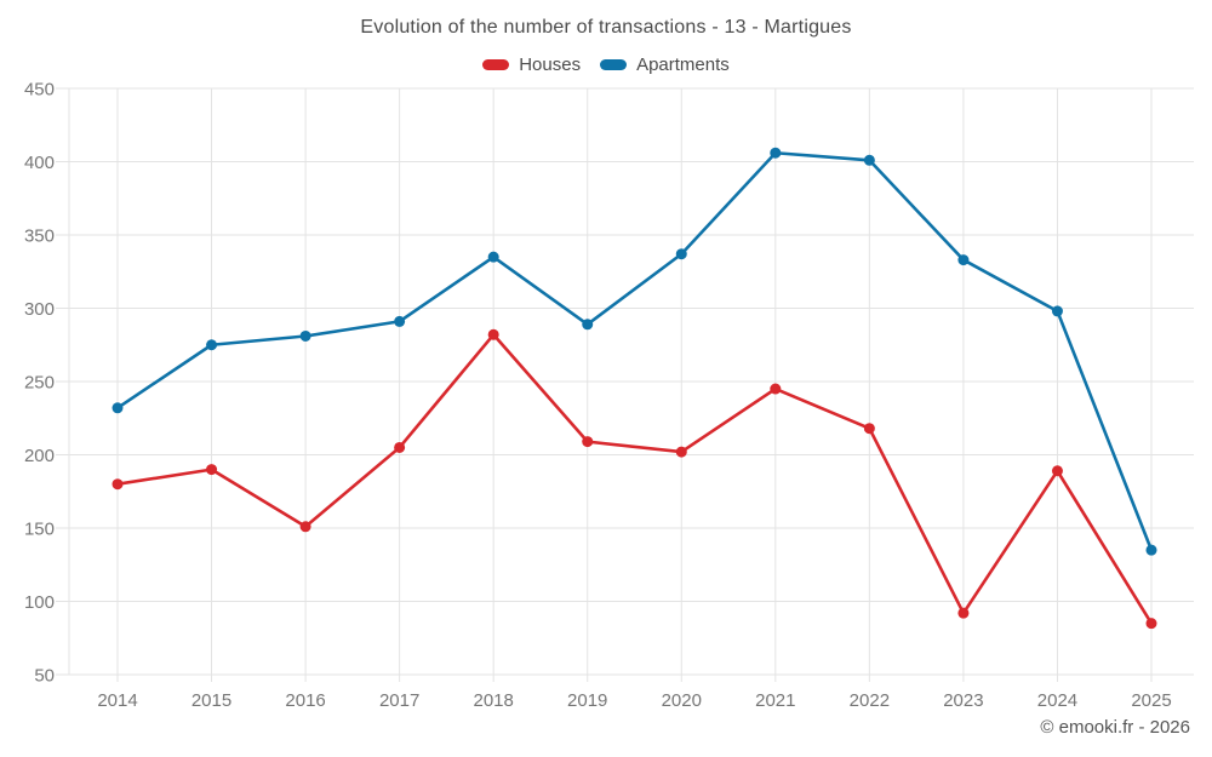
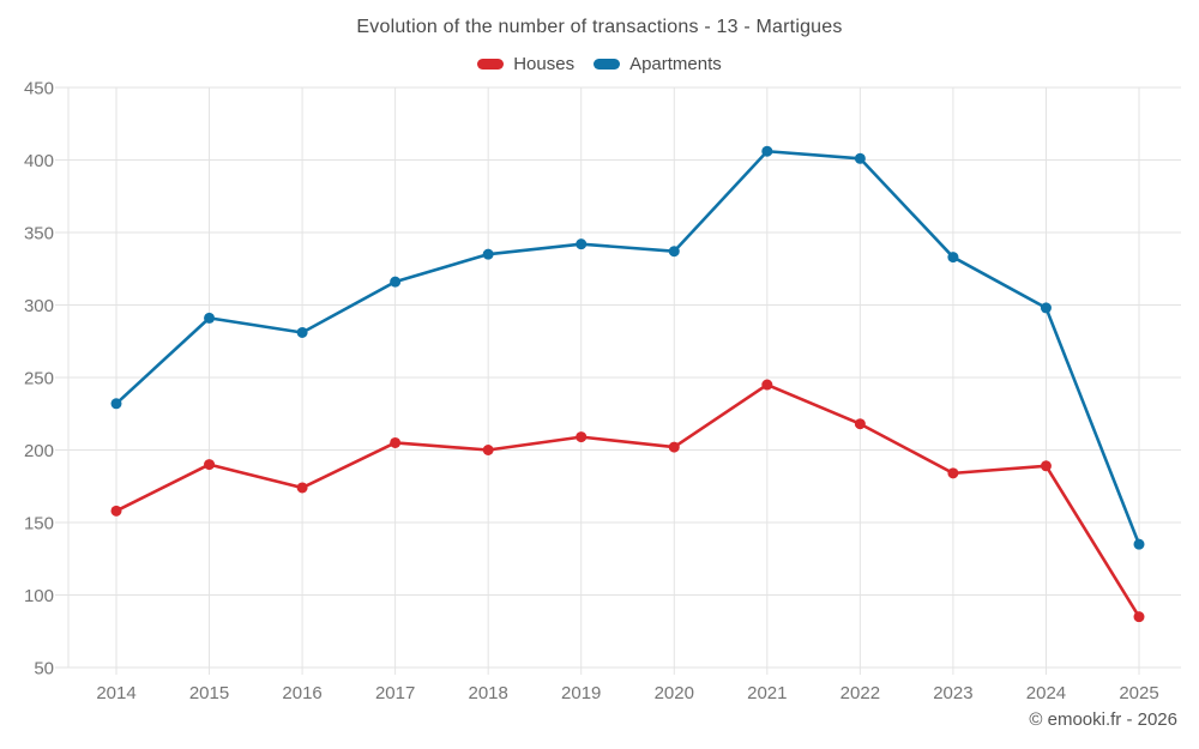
Houses/2014: 180 -> 158
Apartments/2015: 275 -> 291
Houses/2016: 151 -> 174
Apartments/2017: 291 -> 316
Houses/2018: 282 -> 200
Apartments/2019: 289 -> 342
Houses/2023: 92 -> 184
